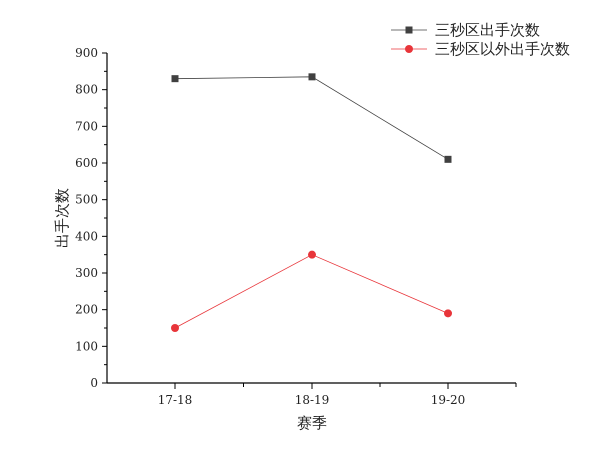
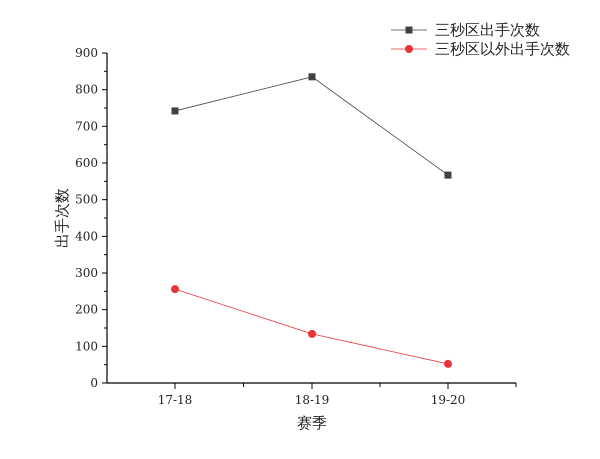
三秒区出手次数/17-18: 830 -> 740
三秒区以外出手次数/17-18: 150 -> 260
三秒区以外出手次数/18-19: 350 -> 130
三秒区出手次数/19-20: 610 -> 570
三秒区以外出手次数/19-20: 190 -> 50
